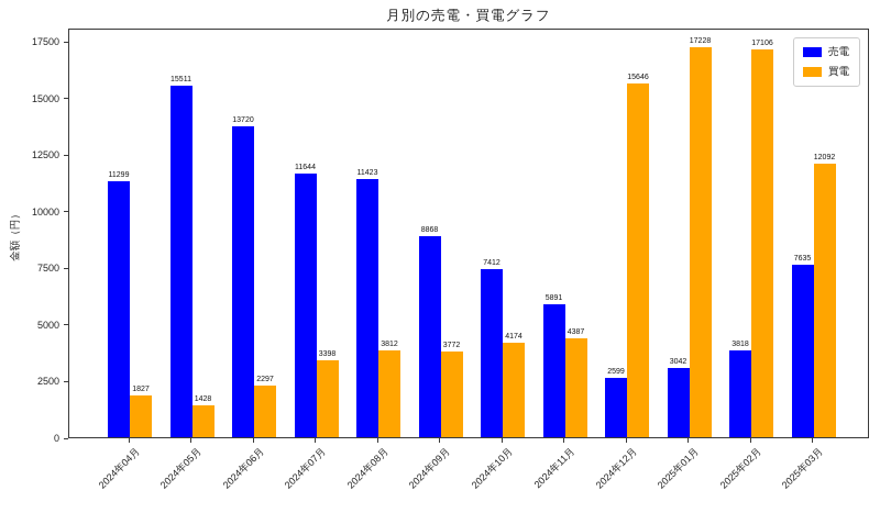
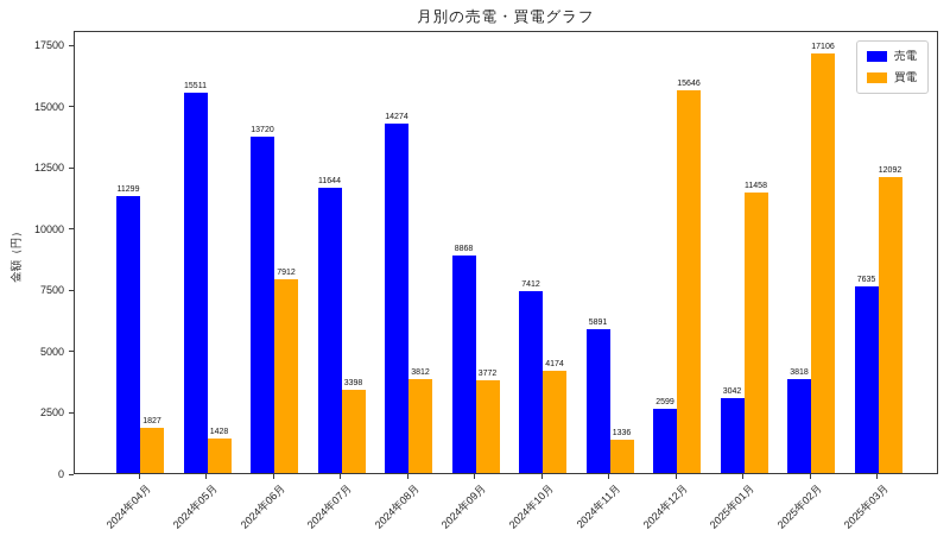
買電/2024年06月: 2297 -> 7912
売電/2024年08月: 11423 -> 14274
買電/2024年11月: 4387 -> 1336
買電/2025年01月: 17228 -> 11458
